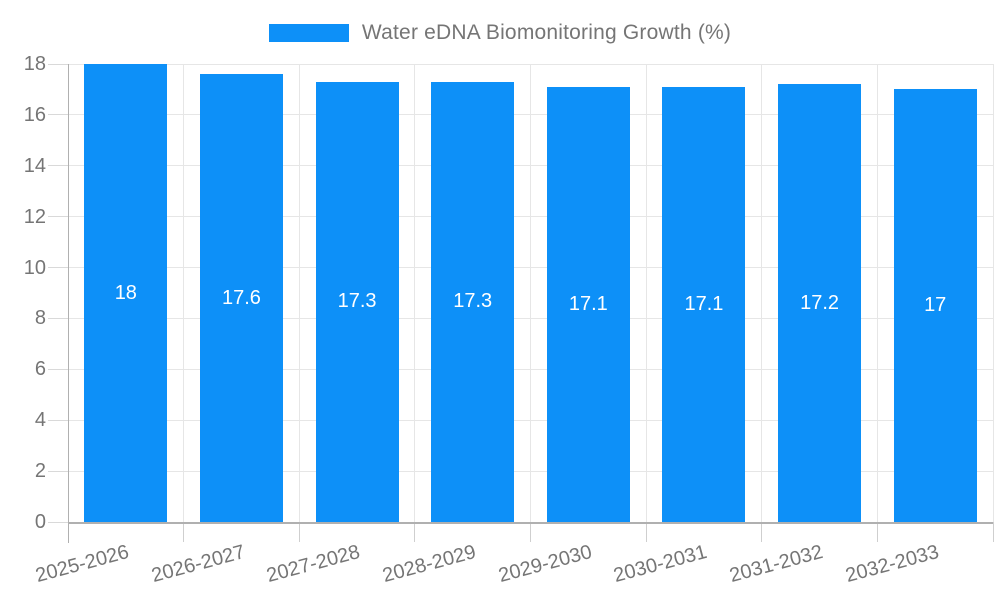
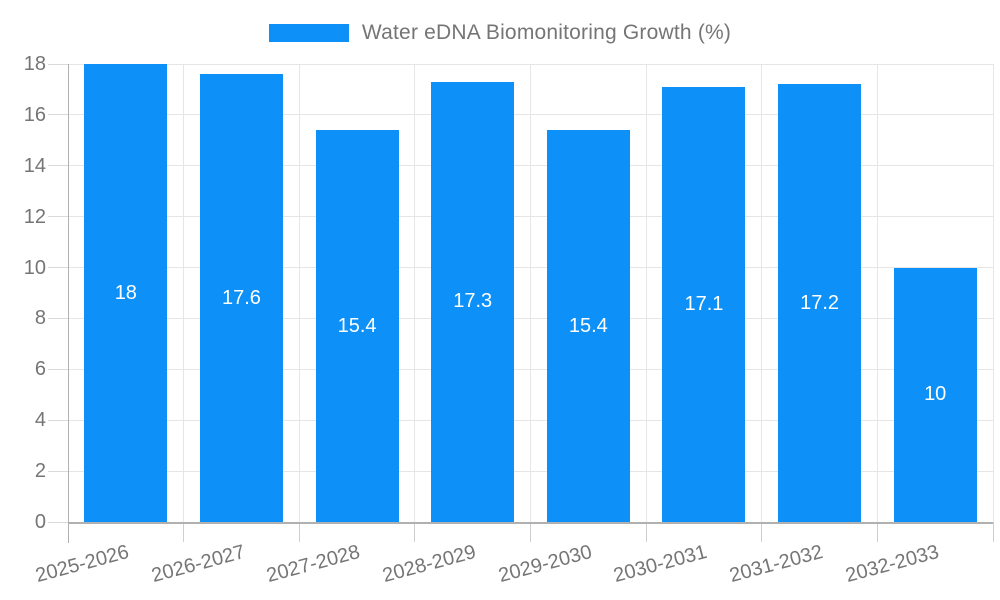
2027-2028: 17.3 -> 15.4
2029-2030: 17.1 -> 15.4
2032-2033: 17 -> 10
